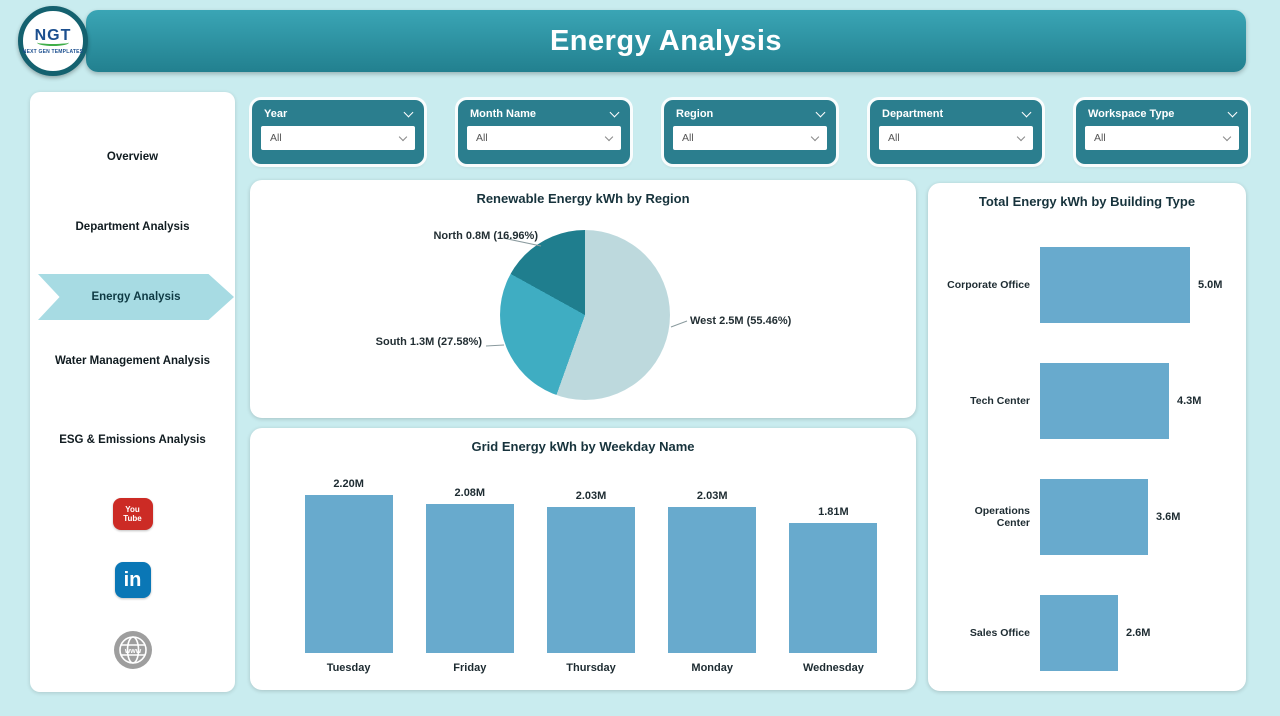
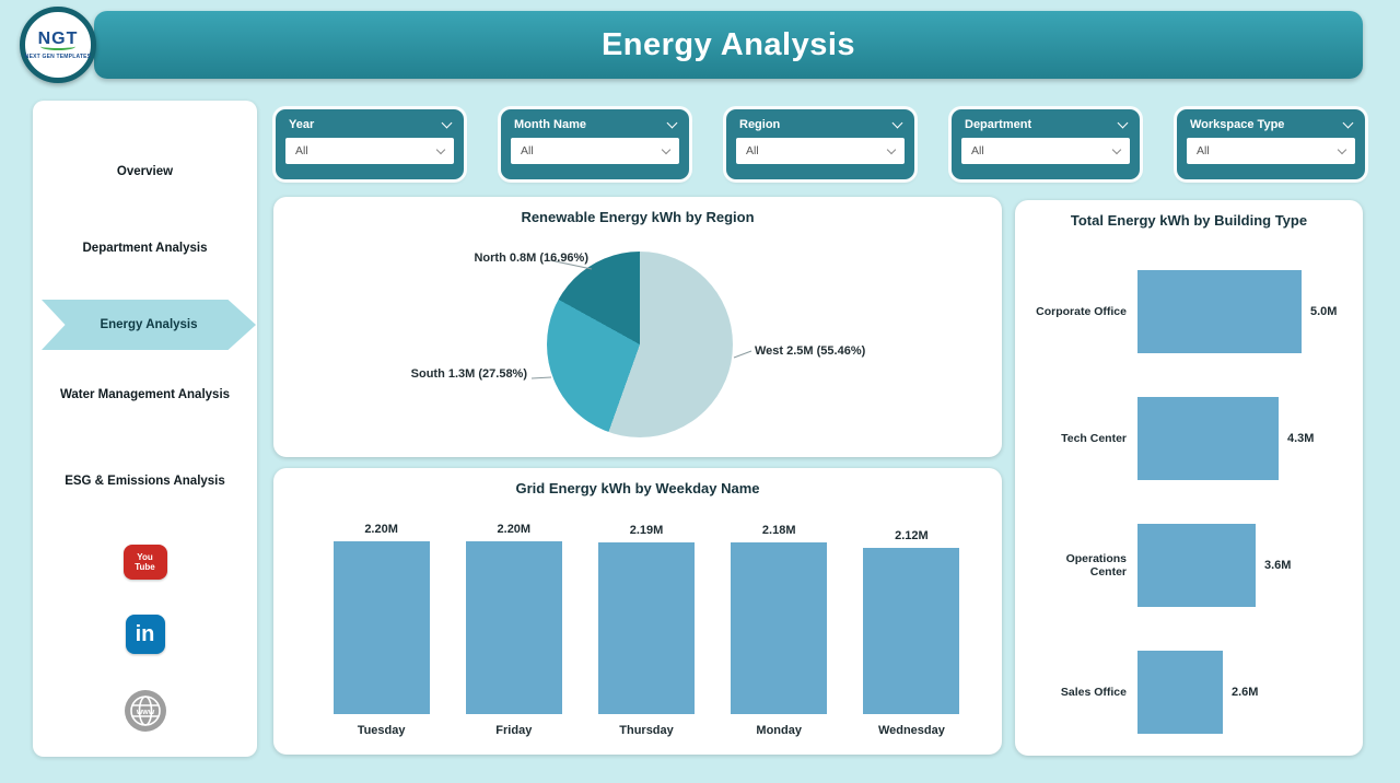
Grid Energy kWh by Weekday Name/Friday: 2.08M -> 2.20M
Grid Energy kWh by Weekday Name/Thursday: 2.03M -> 2.19M
Grid Energy kWh by Weekday Name/Monday: 2.03M -> 2.18M
Grid Energy kWh by Weekday Name/Wednesday: 1.81M -> 2.12M
